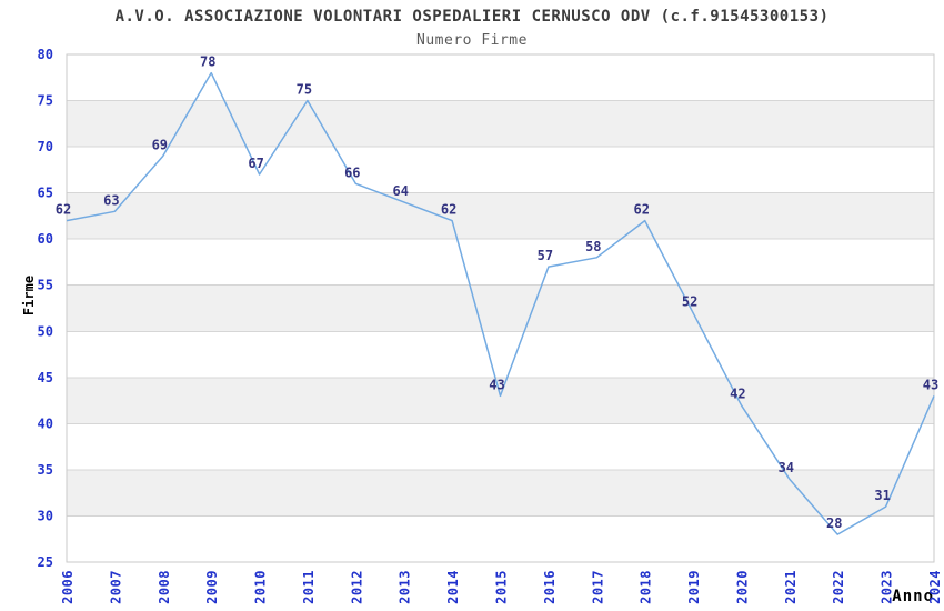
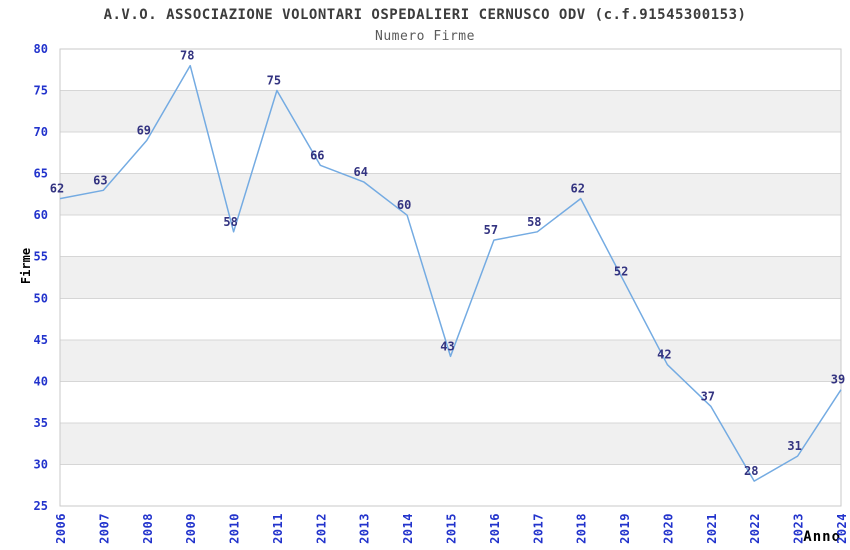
2010: 67 -> 58
2014: 62 -> 60
2021: 34 -> 37
2024: 43 -> 39
